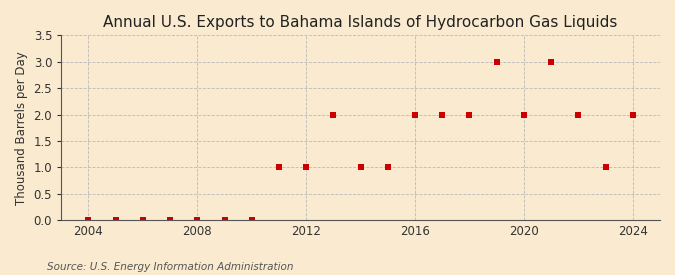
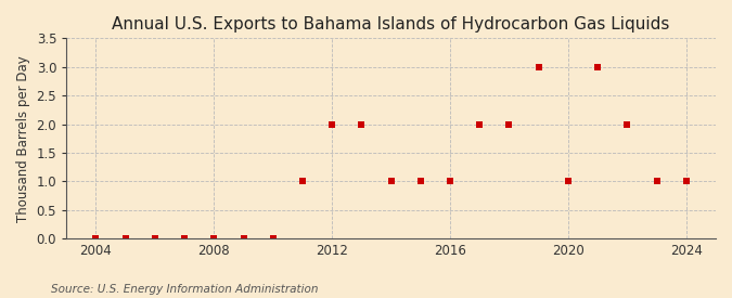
2012: 1 -> 2
2016: 2 -> 1
2020: 2 -> 1
2024: 2 -> 1
